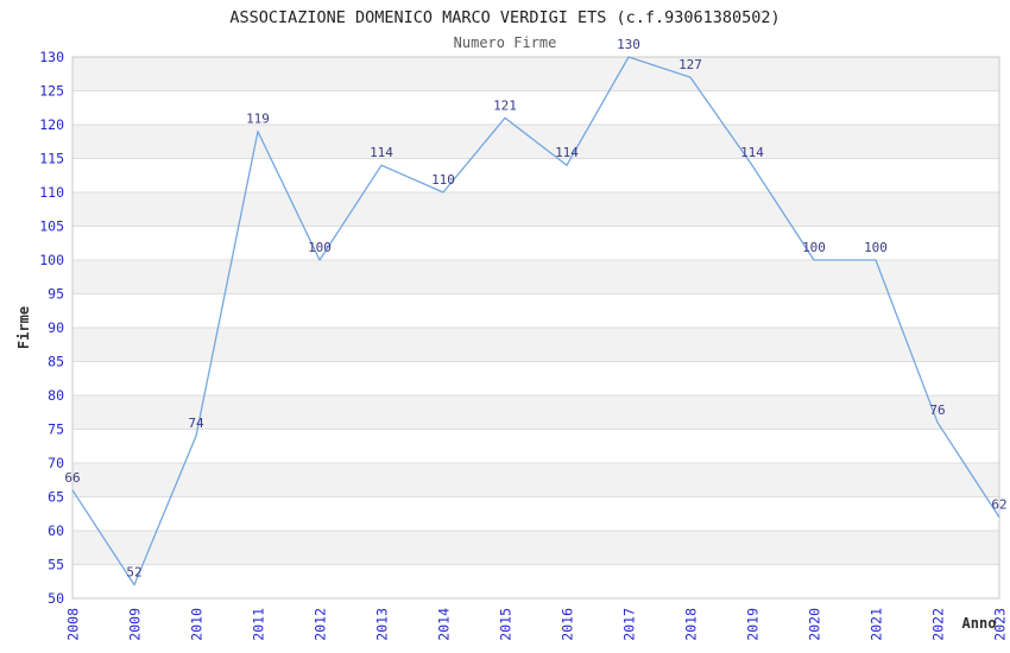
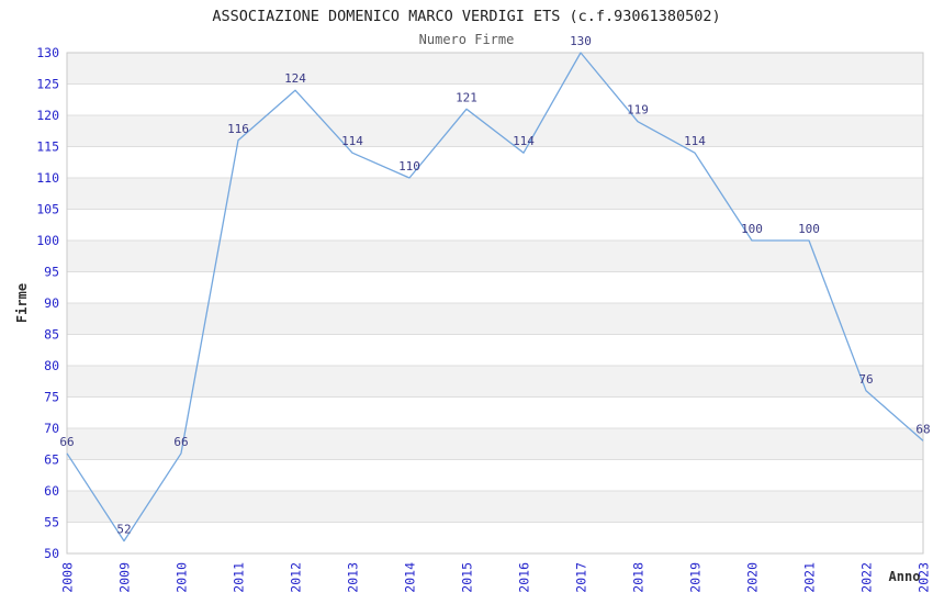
2010: 74 -> 66
2011: 119 -> 116
2012: 100 -> 124
2018: 127 -> 119
2023: 62 -> 68
